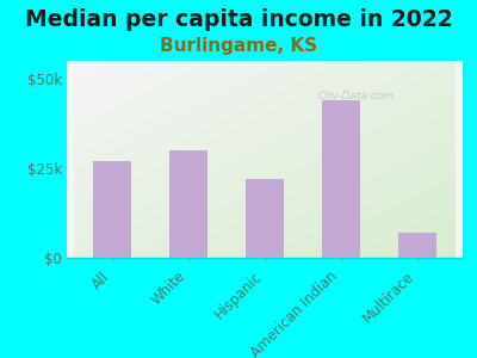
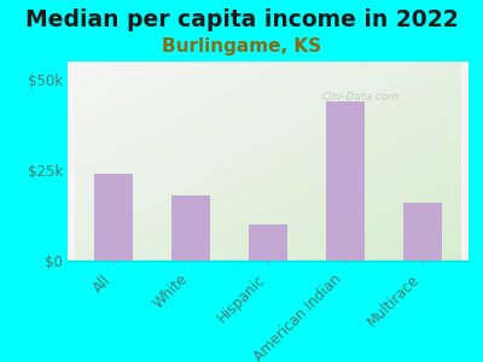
All: $27k -> $24k
White: $30k -> $18k
Hispanic: $22k -> $10k
Multirace: $7k -> $16k
